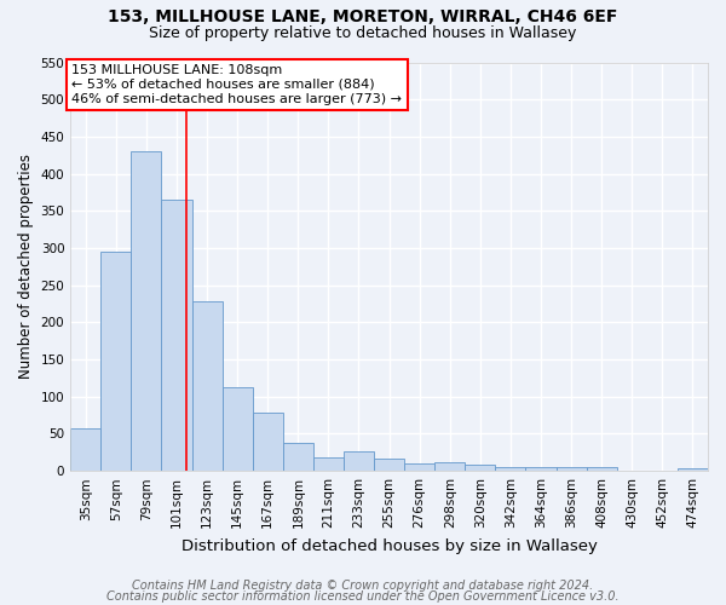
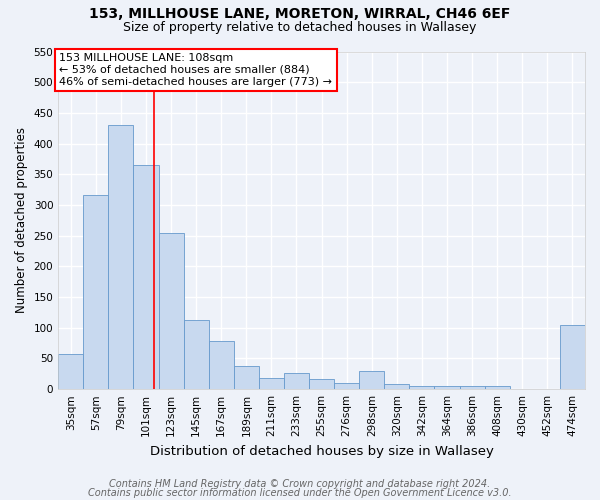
57sqm: 295 -> 316
123sqm: 228 -> 254
298sqm: 11 -> 30
474sqm: 4 -> 104
